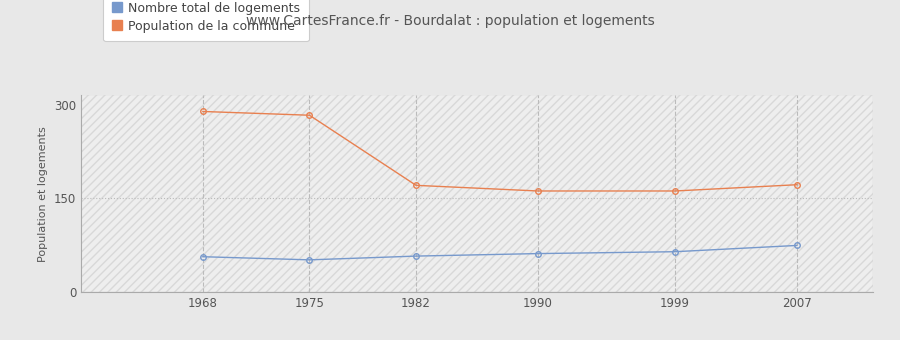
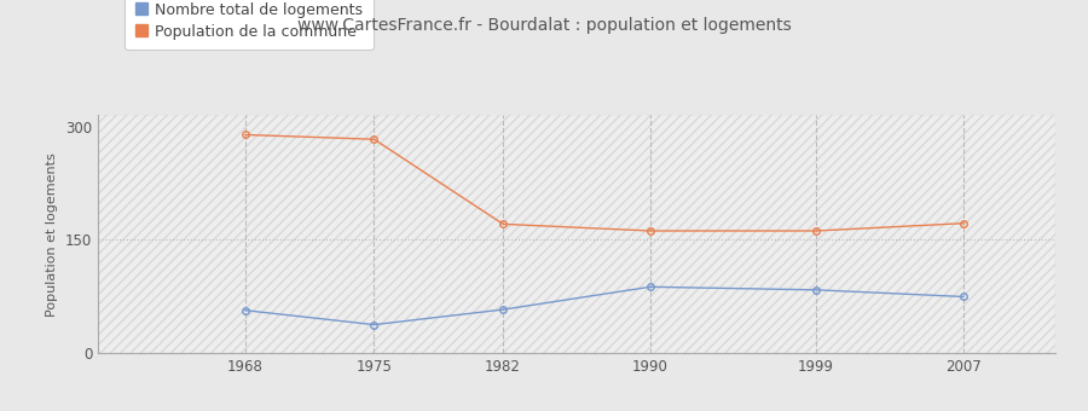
Nombre total de logements/1975: 52 -> 38
Nombre total de logements/1990: 62 -> 88
Nombre total de logements/1999: 65 -> 84
